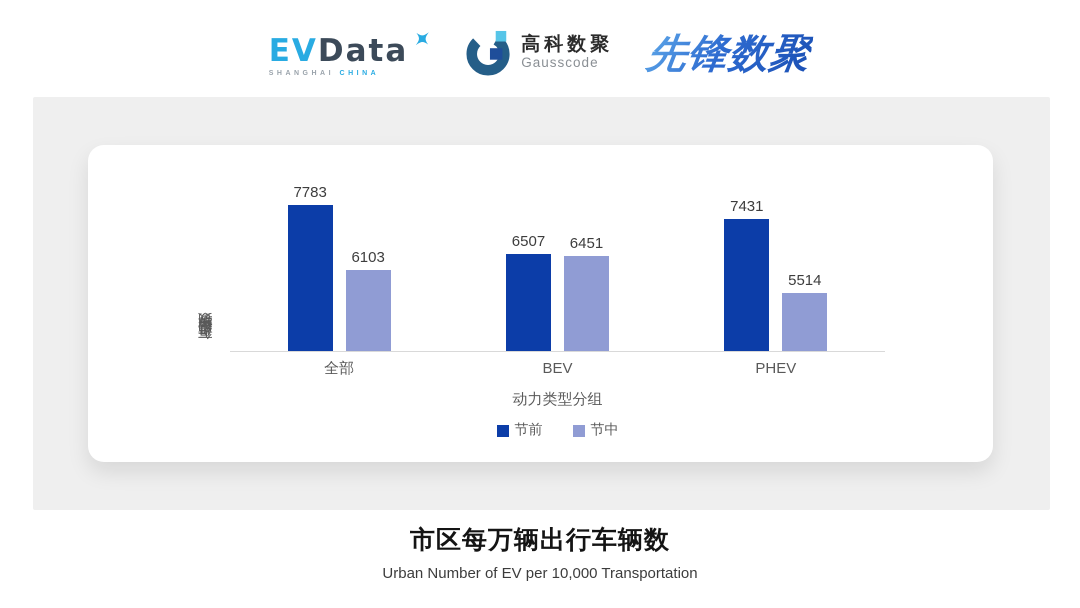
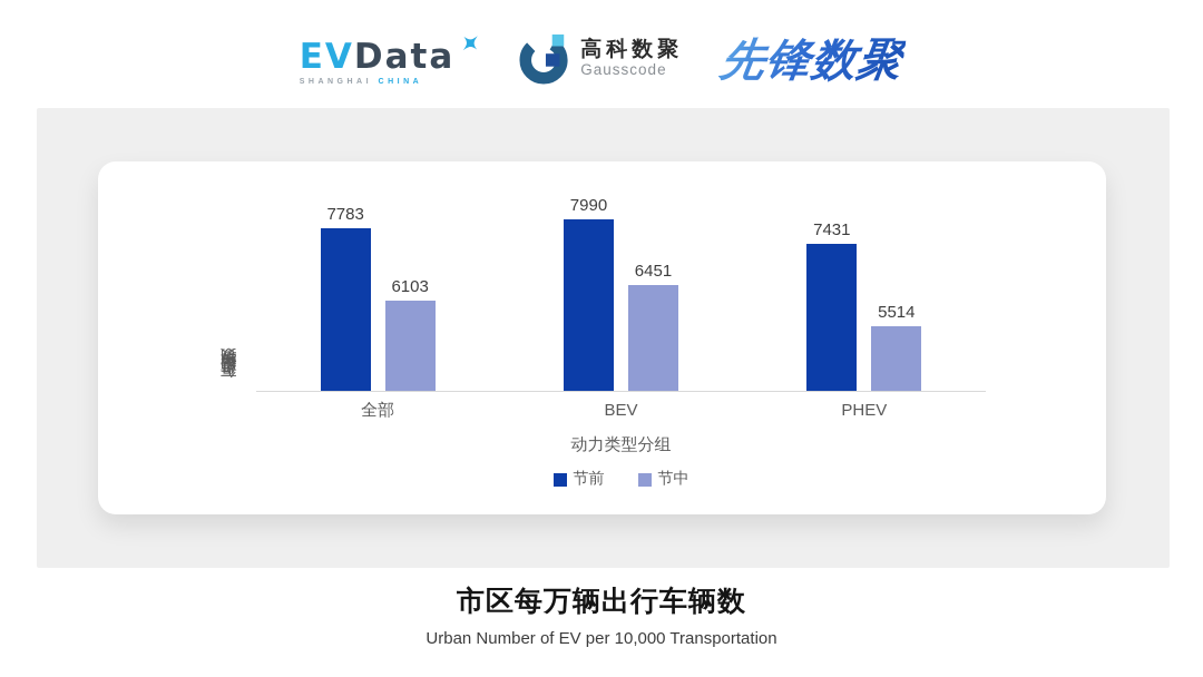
节前/BEV: 6507 -> 7990
